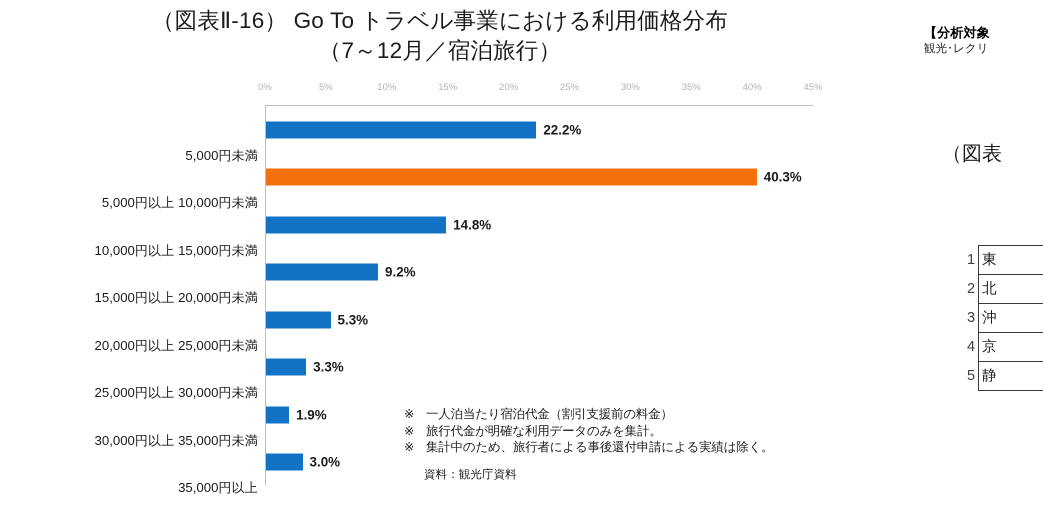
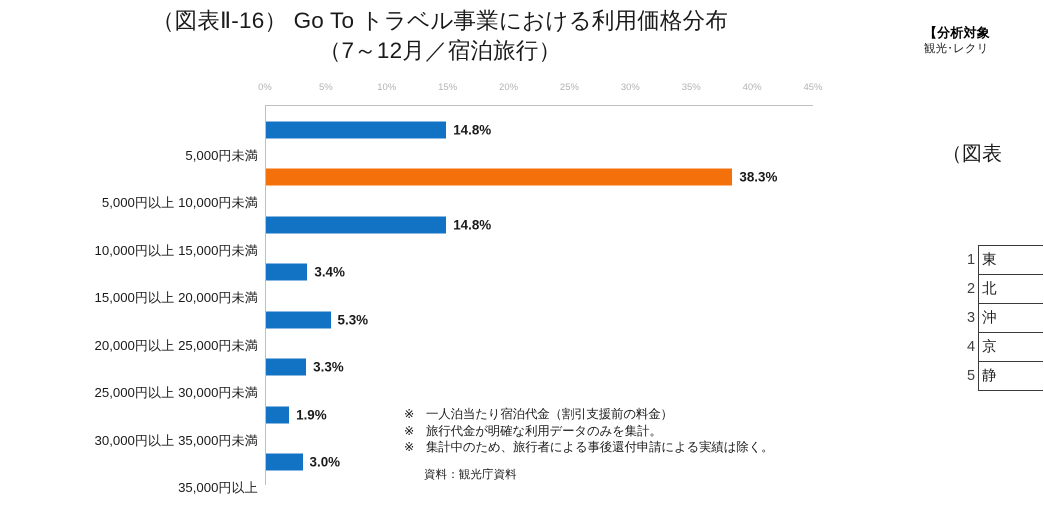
5,000円未満: 22.2% -> 14.8%
5,000円以上 10,000円未満: 40.3% -> 38.3%
15,000円以上 20,000円未満: 9.2% -> 3.4%
